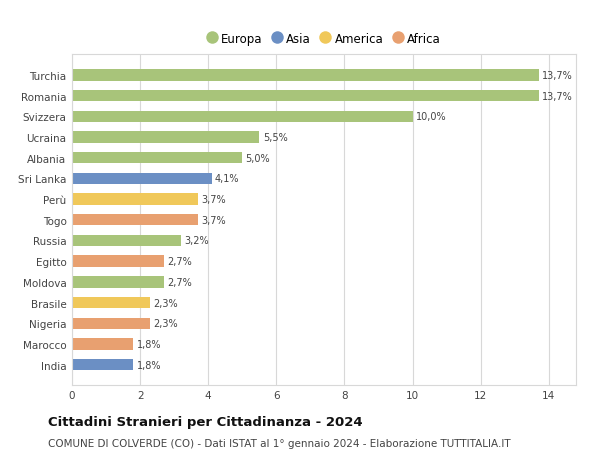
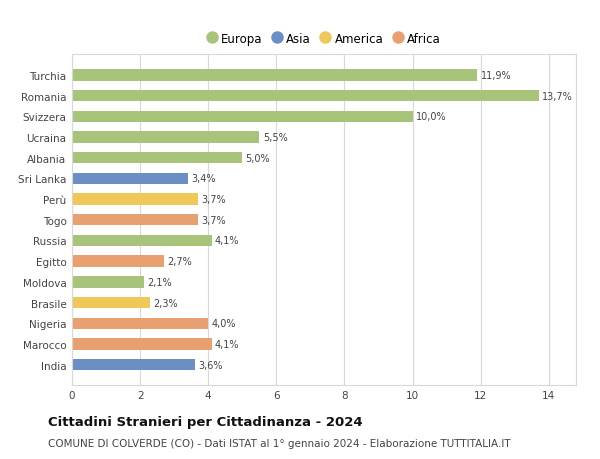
Turchia: 13,7% -> 11,9%
Sri Lanka: 4,1% -> 3,4%
Russia: 3,2% -> 4,1%
Moldova: 2,7% -> 2,1%
Nigeria: 2,3% -> 4,0%
Marocco: 1,8% -> 4,1%
India: 1,8% -> 3,6%
